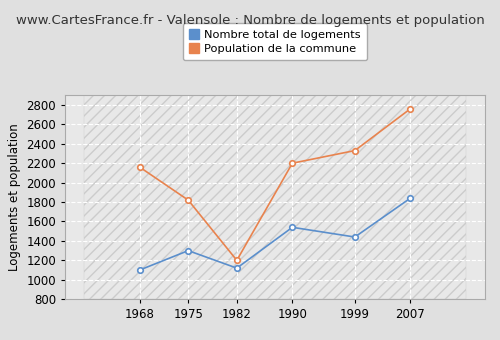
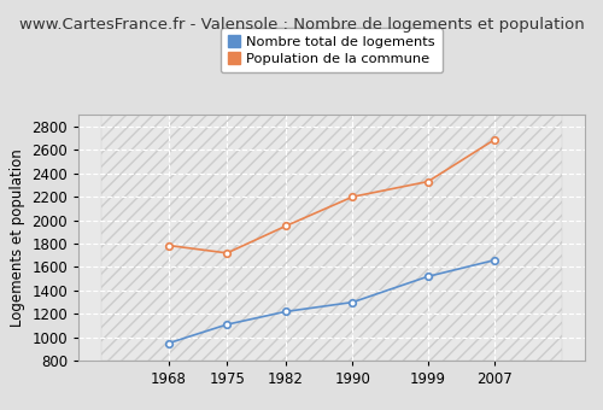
Nombre total de logements/1968: 1100 -> 950
Population de la commune/1968: 2160 -> 1780
Nombre total de logements/1975: 1300 -> 1110
Population de la commune/1975: 1820 -> 1720
Nombre total de logements/1982: 1120 -> 1220
Population de la commune/1982: 1200 -> 1950
Nombre total de logements/1990: 1540 -> 1300
Nombre total de logements/1999: 1440 -> 1520
Nombre total de logements/2007: 1840 -> 1660
Population de la commune/2007: 2760 -> 2690
